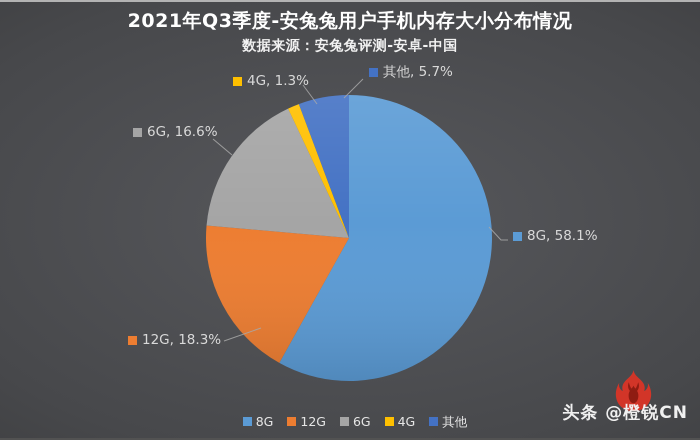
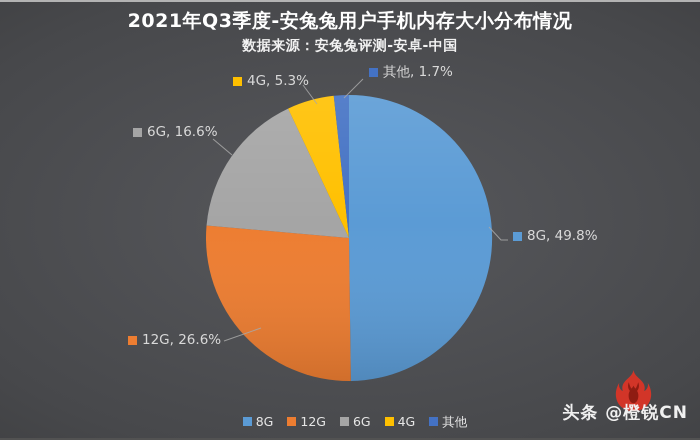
8G: 58.1% -> 49.8%
12G: 18.3% -> 26.6%
4G: 1.3% -> 5.3%
其他: 5.7% -> 1.7%
